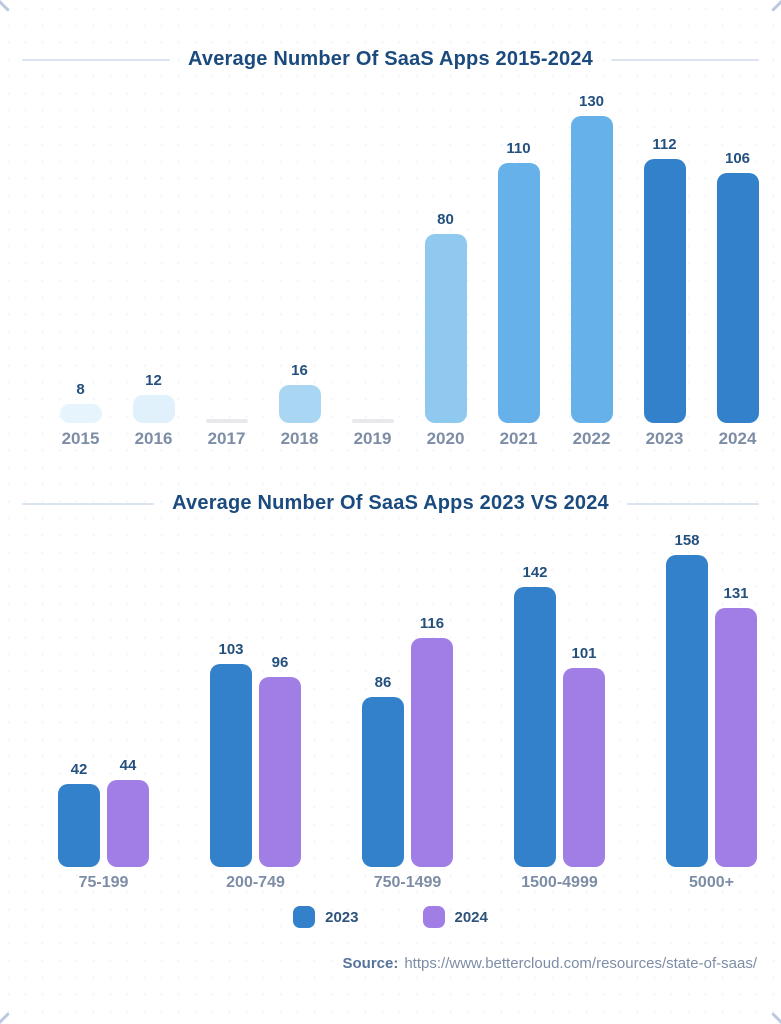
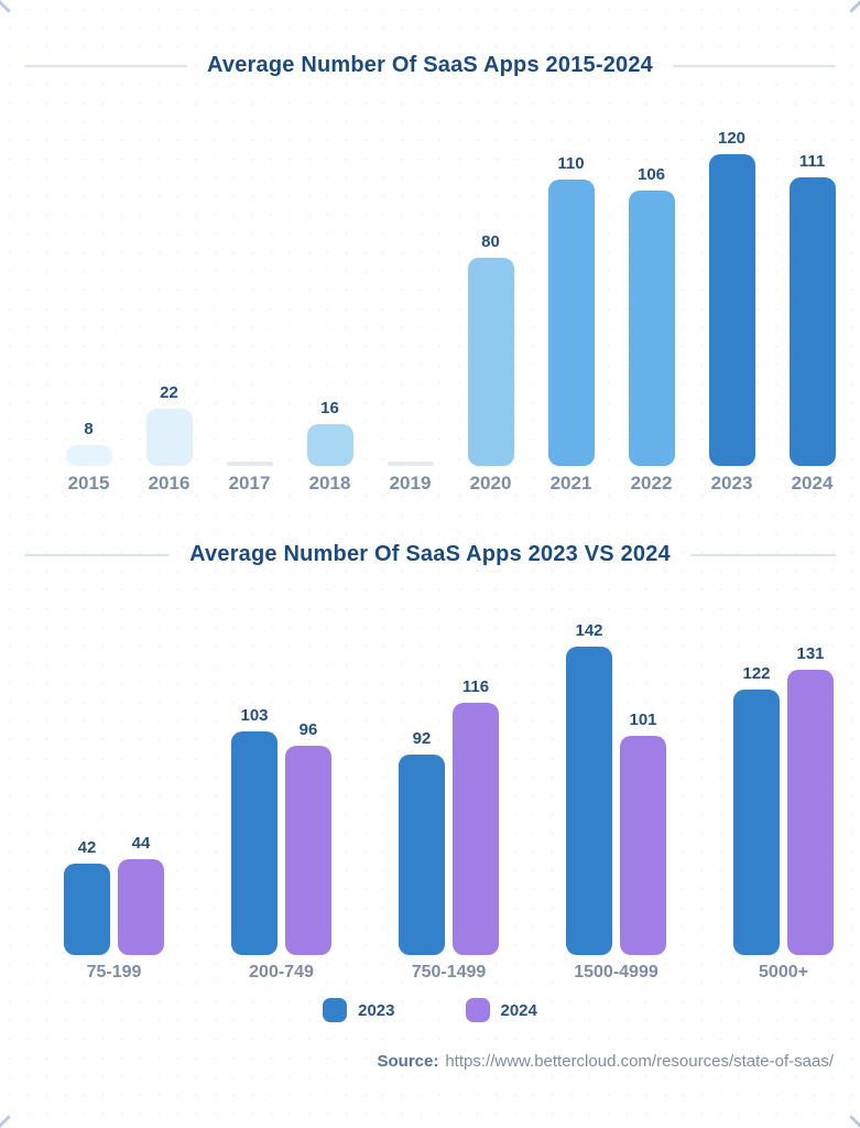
Average Number Of SaaS Apps 2015-2024/2016: 12 -> 22
Average Number Of SaaS Apps 2015-2024/2022: 130 -> 106
Average Number Of SaaS Apps 2015-2024/2023: 112 -> 120
Average Number Of SaaS Apps 2015-2024/2024: 106 -> 111
Average Number Of SaaS Apps 2023 VS 2024/2023/750-1499: 86 -> 92
Average Number Of SaaS Apps 2023 VS 2024/2023/5000+: 158 -> 122
